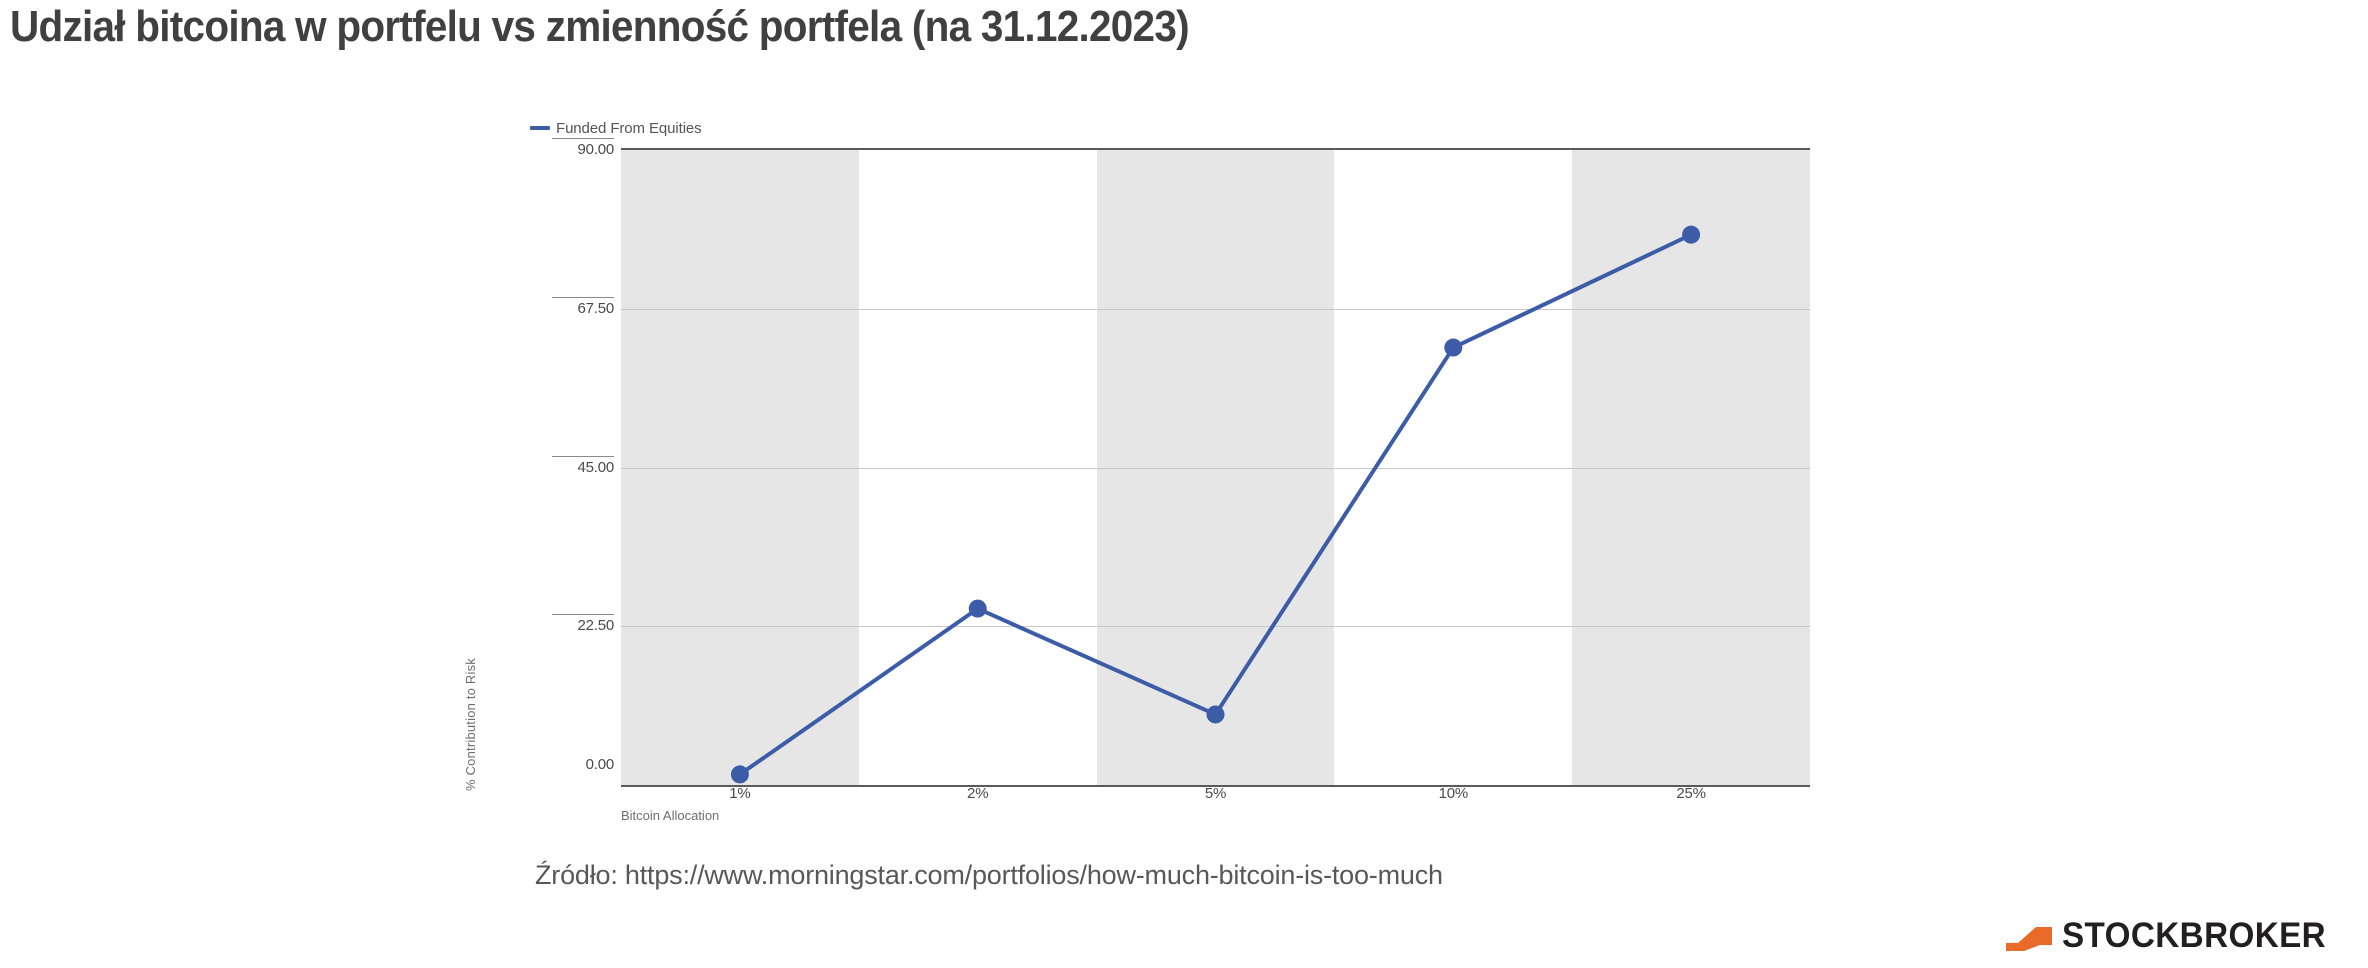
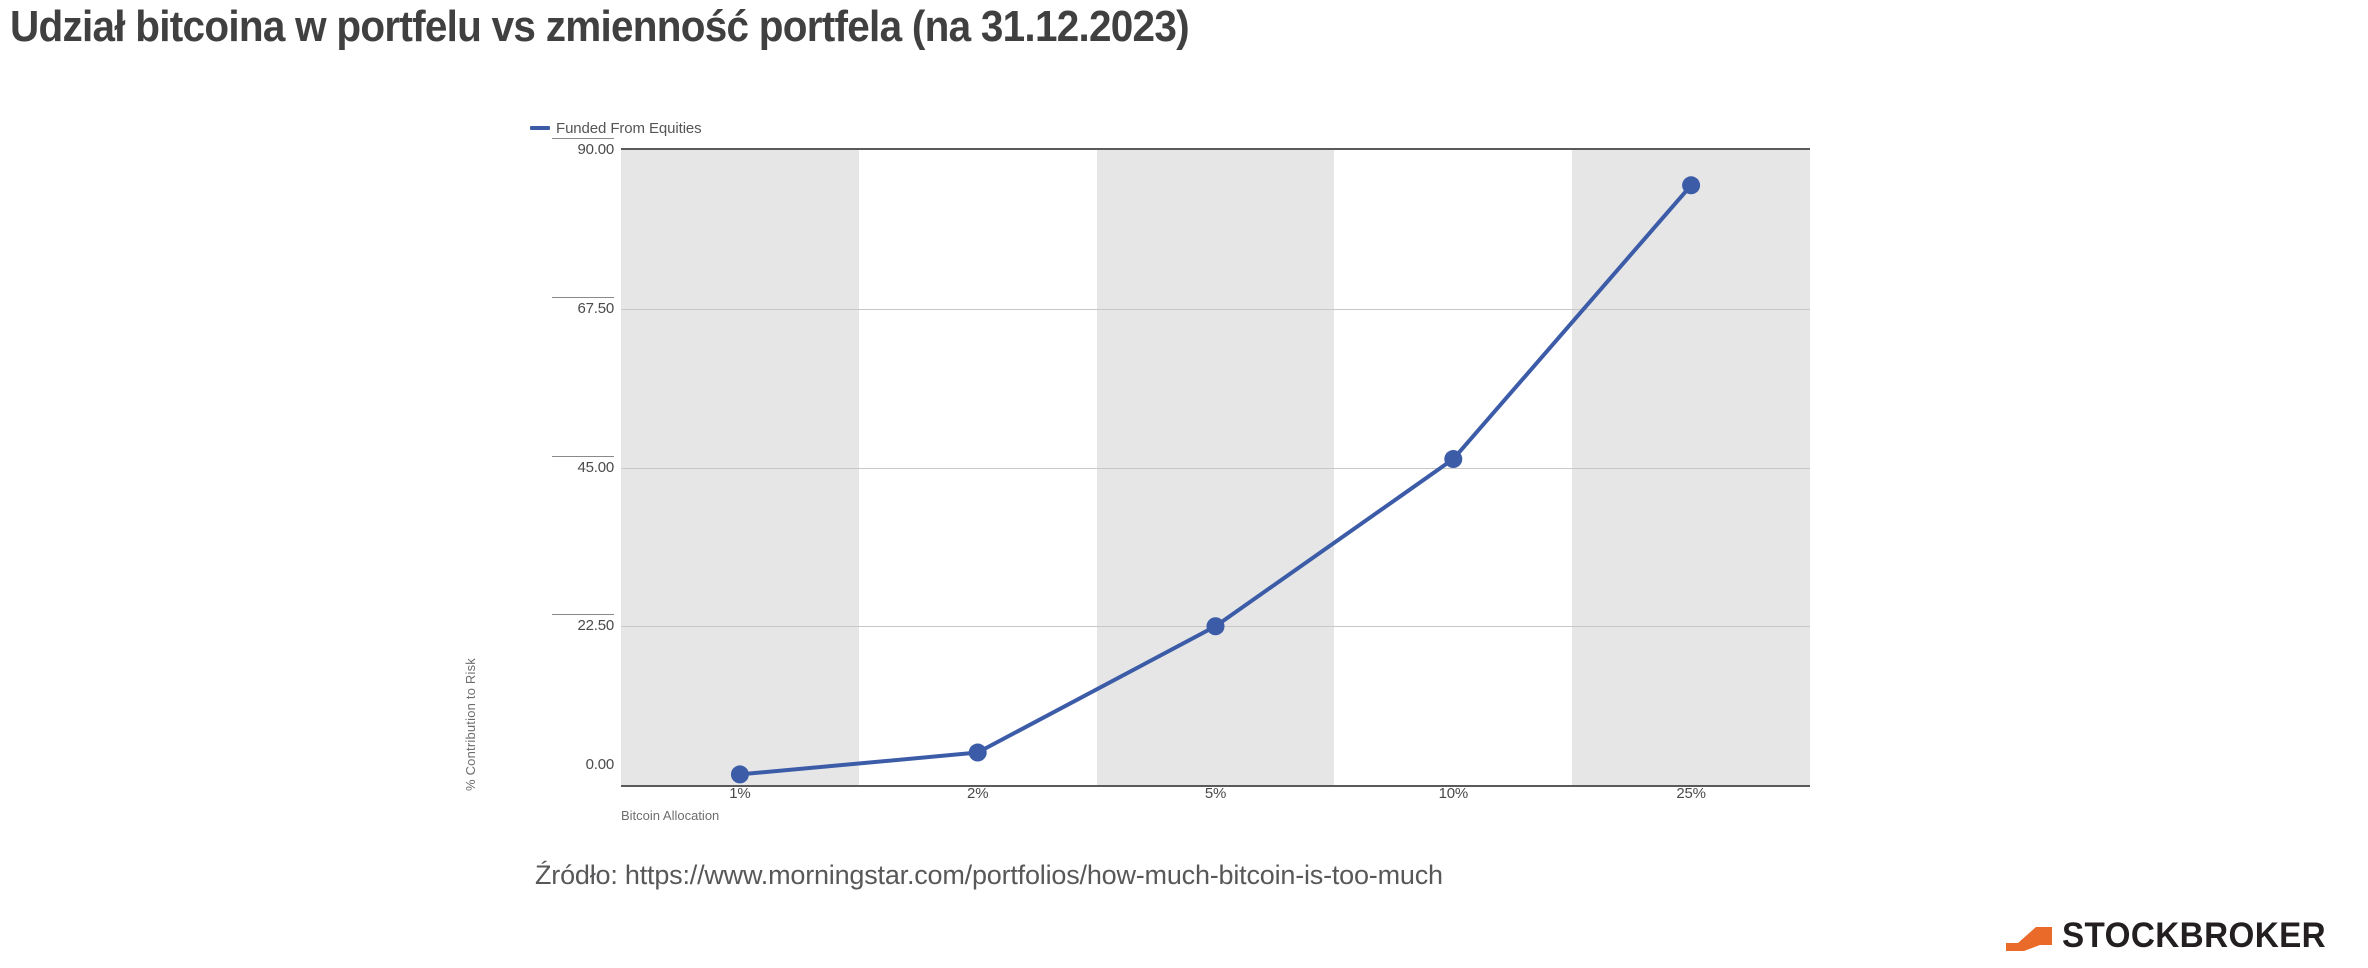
2%: 25 -> 5
5%: 10 -> 22
10%: 62 -> 46
25%: 78 -> 85
